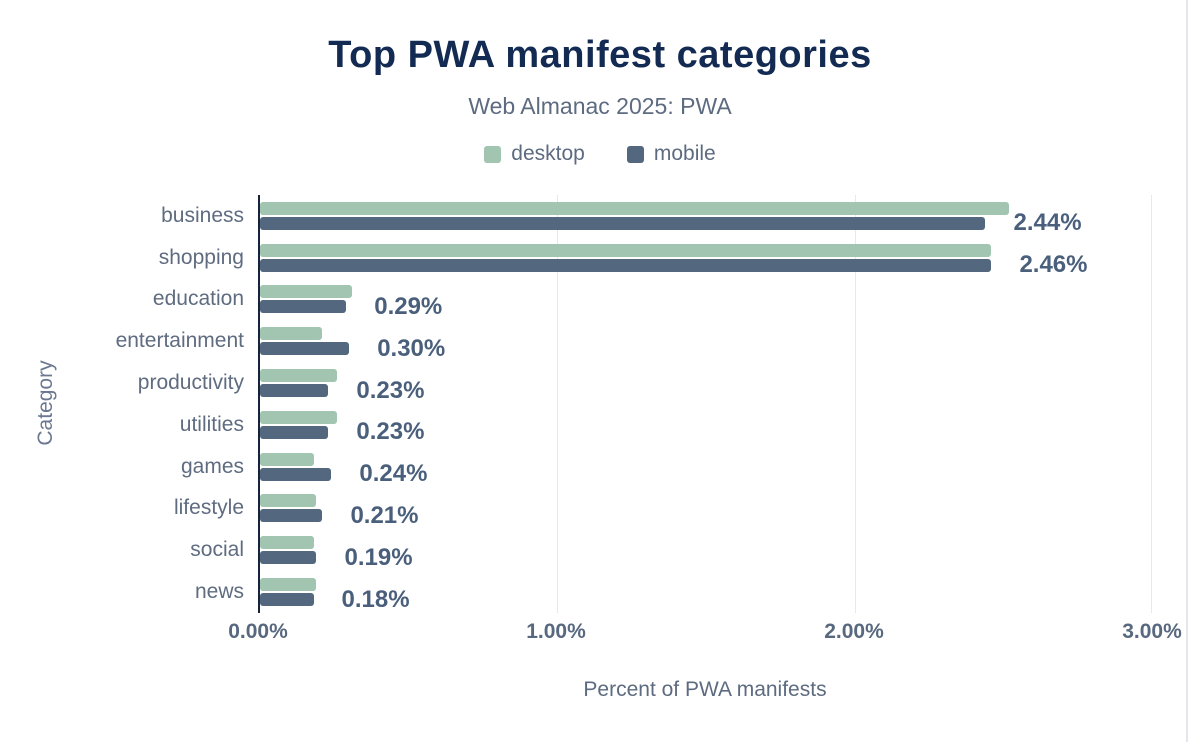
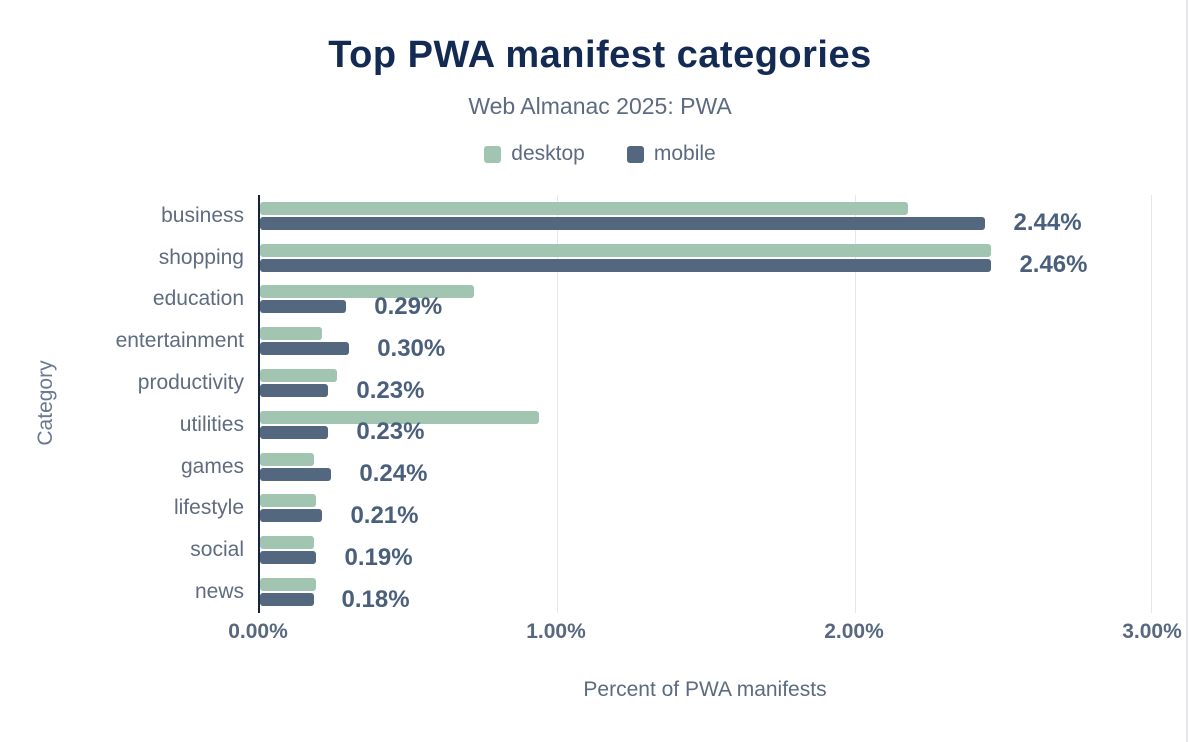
desktop/business: 2.52% -> 2.18%
desktop/education: 0.31% -> 0.72%
desktop/utilities: 0.26% -> 0.94%
